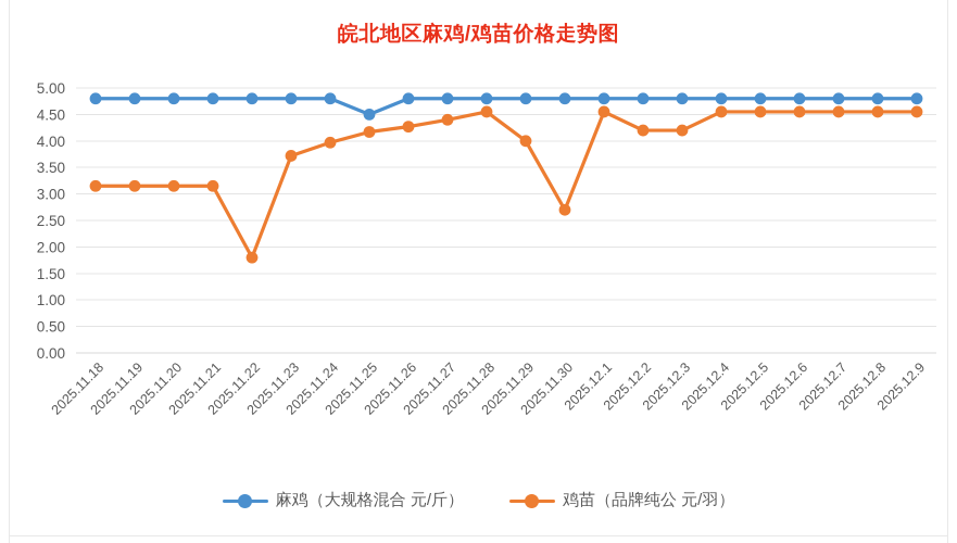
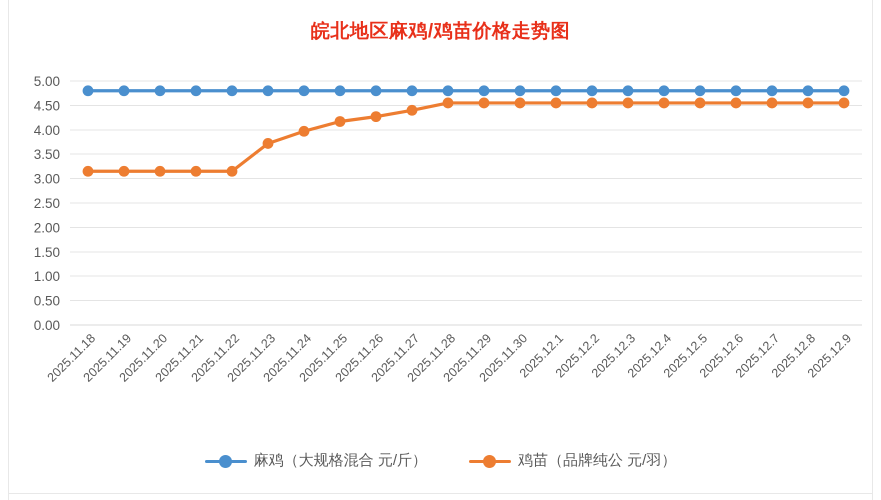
鸡苗（品牌纯公 元/羽）/2025.11.22: 1.8 -> 3.1
麻鸡（大规格混合 元/斤）/2025.11.25: 4.5 -> 4.8
鸡苗（品牌纯公 元/羽）/2025.11.29: 4.0 -> 4.5
鸡苗（品牌纯公 元/羽）/2025.11.30: 2.7 -> 4.5
鸡苗（品牌纯公 元/羽）/2025.12.2: 4.2 -> 4.5
鸡苗（品牌纯公 元/羽）/2025.12.3: 4.2 -> 4.5
